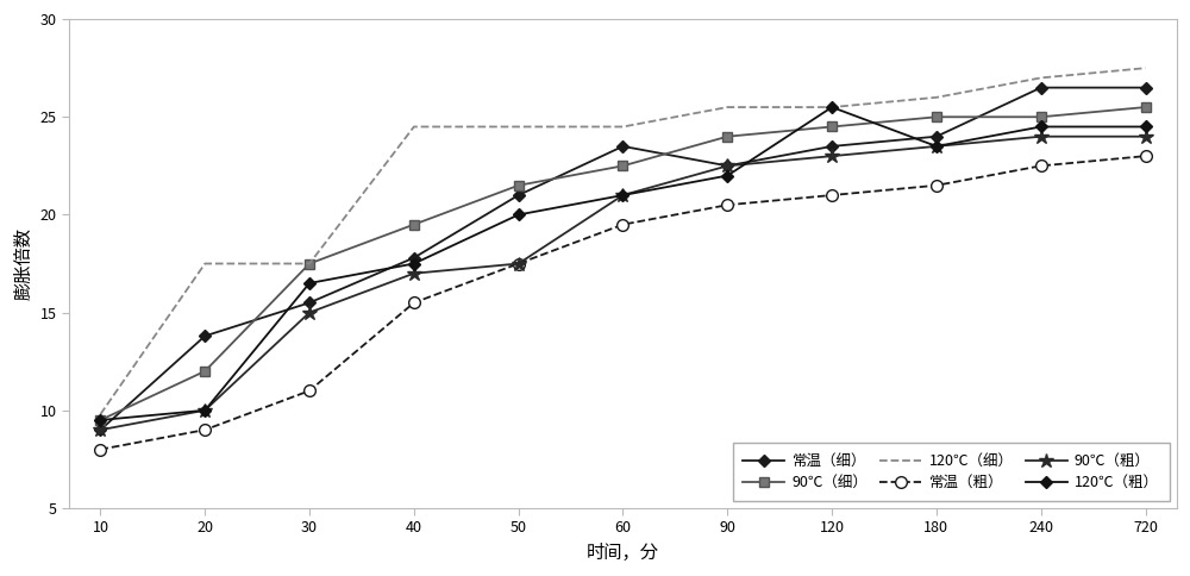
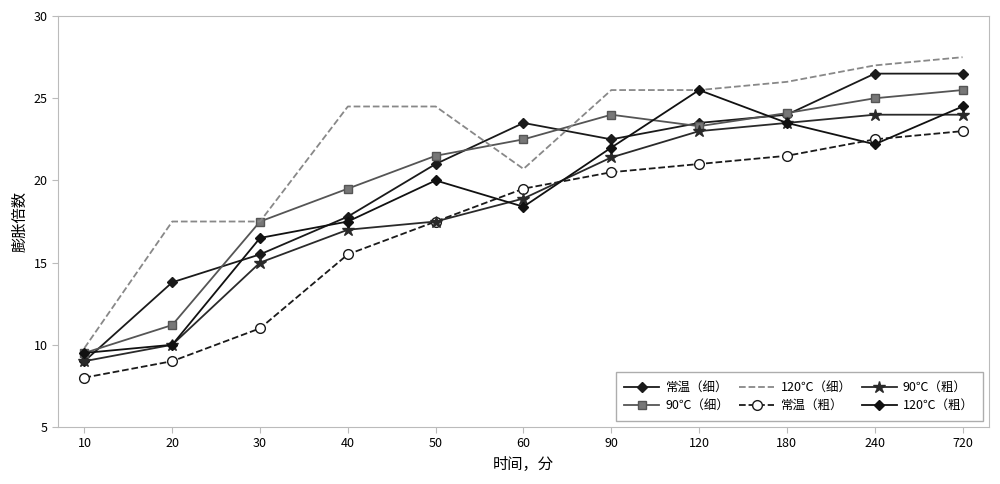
90℃（细）/20: 12.0 -> 11.2
120℃（细）/60: 24.5 -> 20.7
90℃（粗）/60: 21.0 -> 18.9
120℃（粗）/60: 21.0 -> 18.4
90℃（粗）/90: 22.5 -> 21.4
90℃（细）/120: 24.5 -> 23.3
90℃（细）/180: 25.0 -> 24.1
120℃（粗）/240: 24.5 -> 22.2
